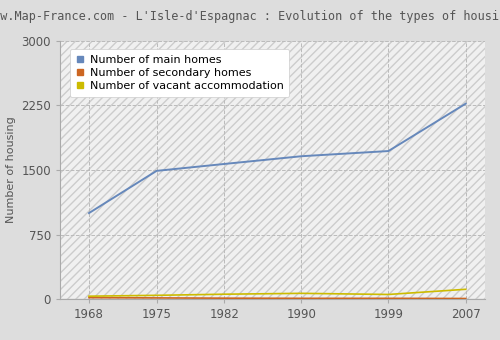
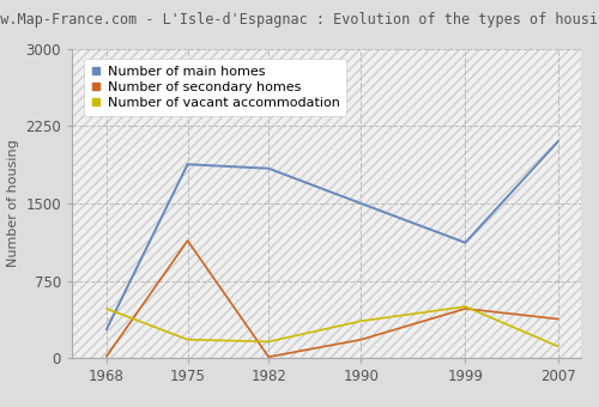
Number of main homes/1968: 1000 -> 280
Number of vacant accommodation/1968: 40 -> 480
Number of main homes/1975: 1490 -> 1880
Number of secondary homes/1975: 20 -> 1140
Number of vacant accommodation/1975: 40 -> 180
Number of main homes/1982: 1570 -> 1840
Number of vacant accommodation/1982: 60 -> 160
Number of main homes/1990: 1660 -> 1500
Number of secondary homes/1990: 10 -> 180
Number of vacant accommodation/1990: 70 -> 360
Number of main homes/1999: 1720 -> 1120
Number of secondary homes/1999: 10 -> 480
Number of vacant accommodation/1999: 60 -> 500
Number of main homes/2007: 2270 -> 2100
Number of secondary homes/2007: 10 -> 380
